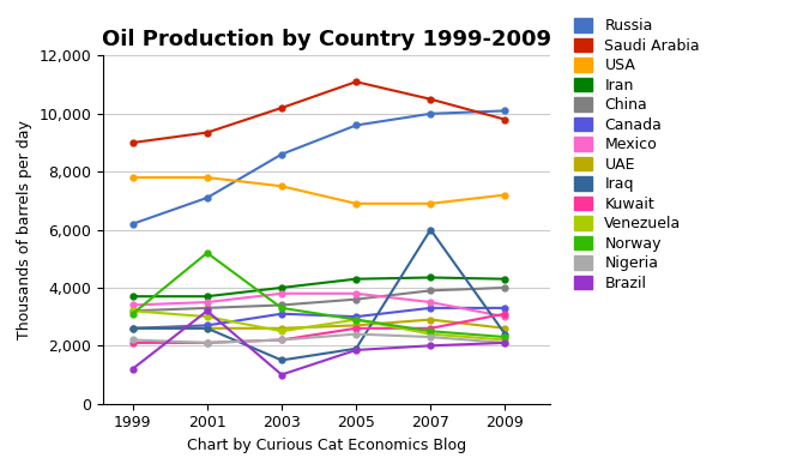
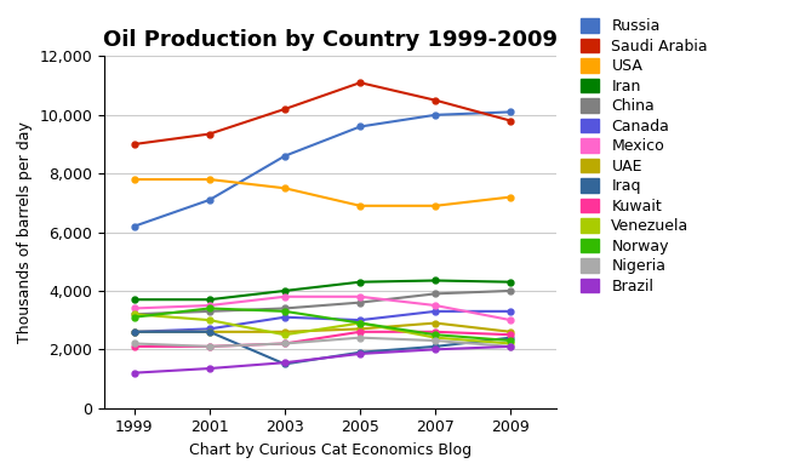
Norway/2001: 5,200 -> 3,400
Brazil/2001: 3,200 -> 1,350
Brazil/2003: 1,000 -> 1,550
Iraq/2007: 6,000 -> 2,100
Kuwait/2009: 3,100 -> 2,500
